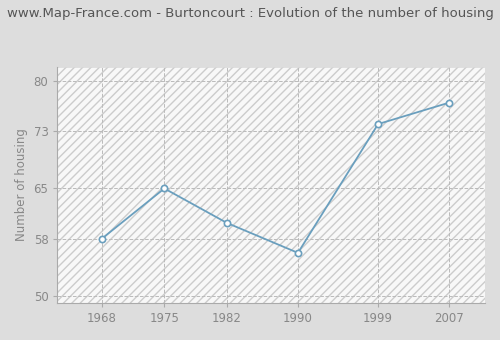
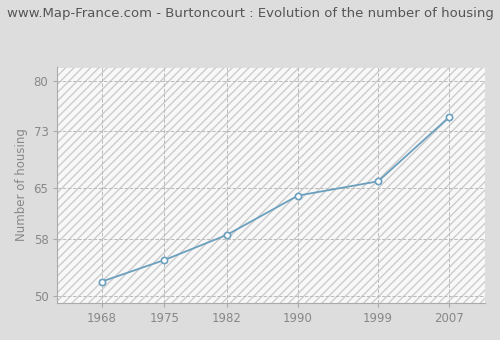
1968: 58.0 -> 52.0
1975: 65.0 -> 55.0
1982: 60.2 -> 58.5
1990: 56.0 -> 64.0
1999: 74.0 -> 66.0
2007: 77.0 -> 75.0
